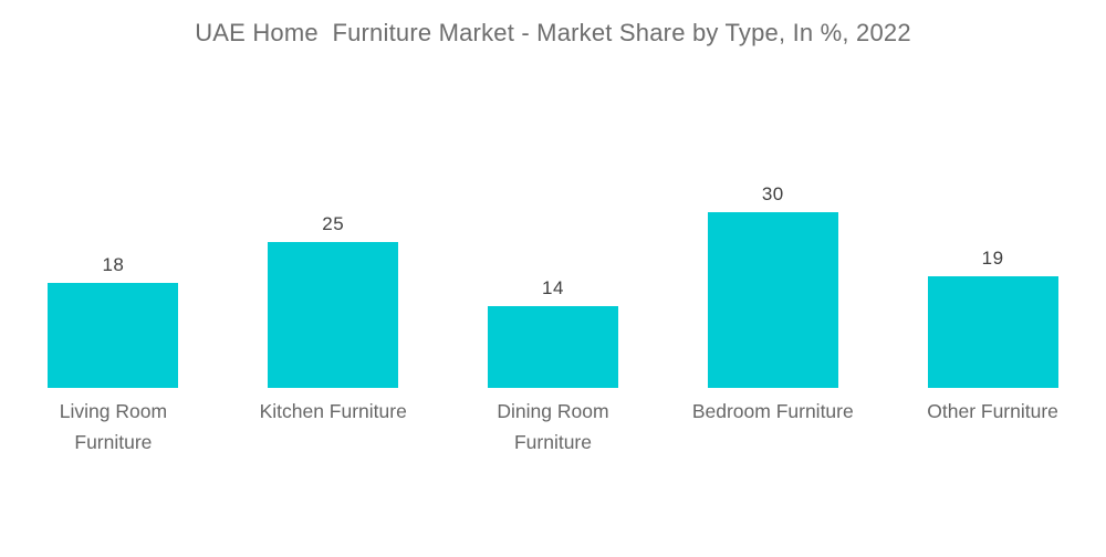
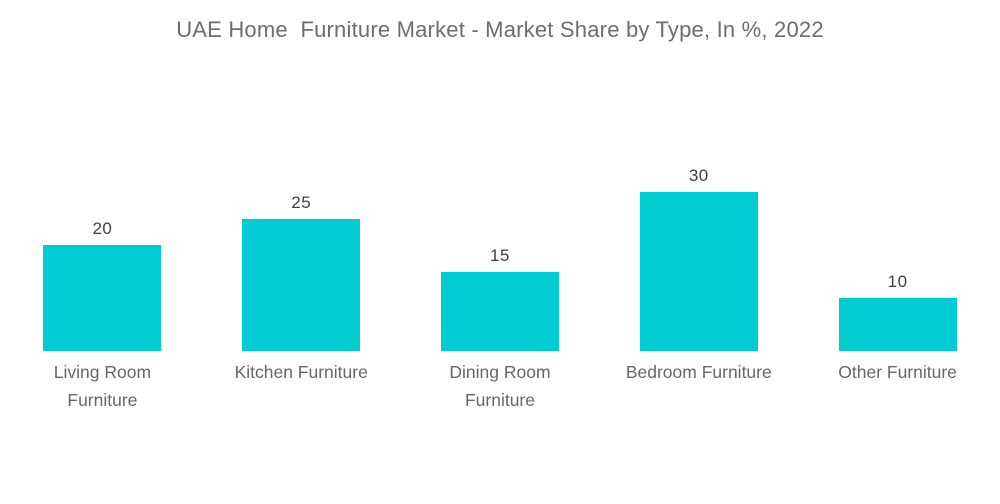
Living Room Furniture: 18 -> 20
Dining Room Furniture: 14 -> 15
Other Furniture: 19 -> 10
